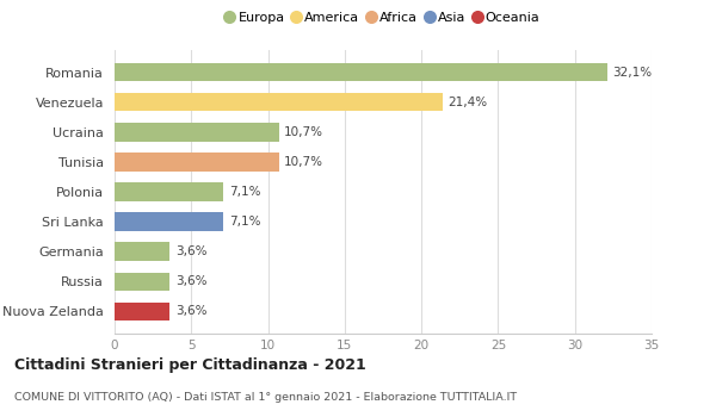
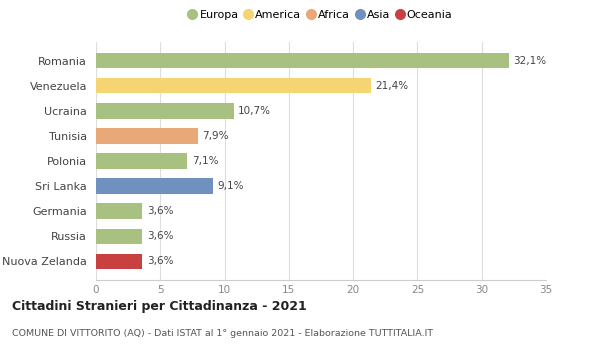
Tunisia: 10,7% -> 7,9%
Sri Lanka: 7,1% -> 9,1%
